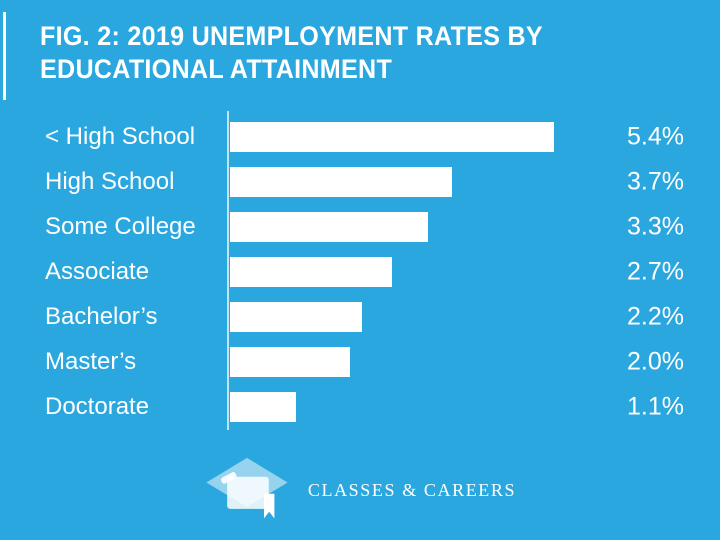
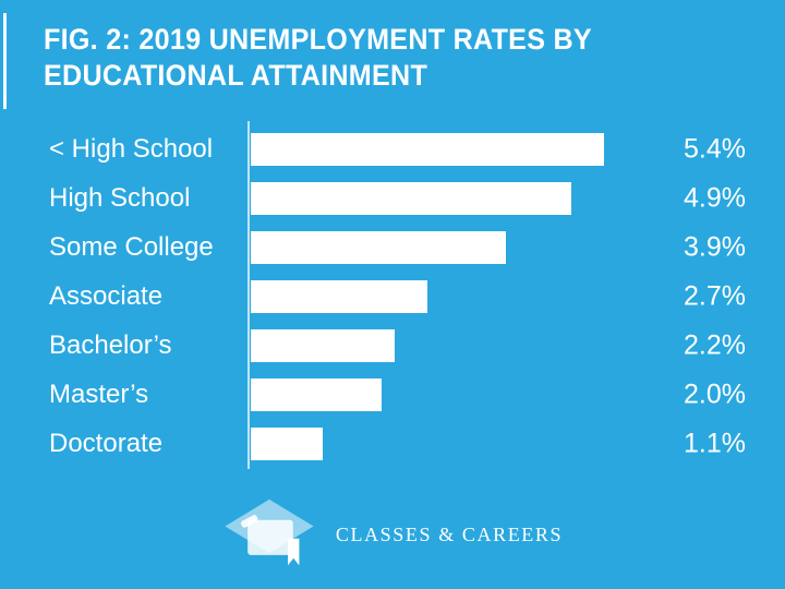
High School: 3.7% -> 4.9%
Some College: 3.3% -> 3.9%
